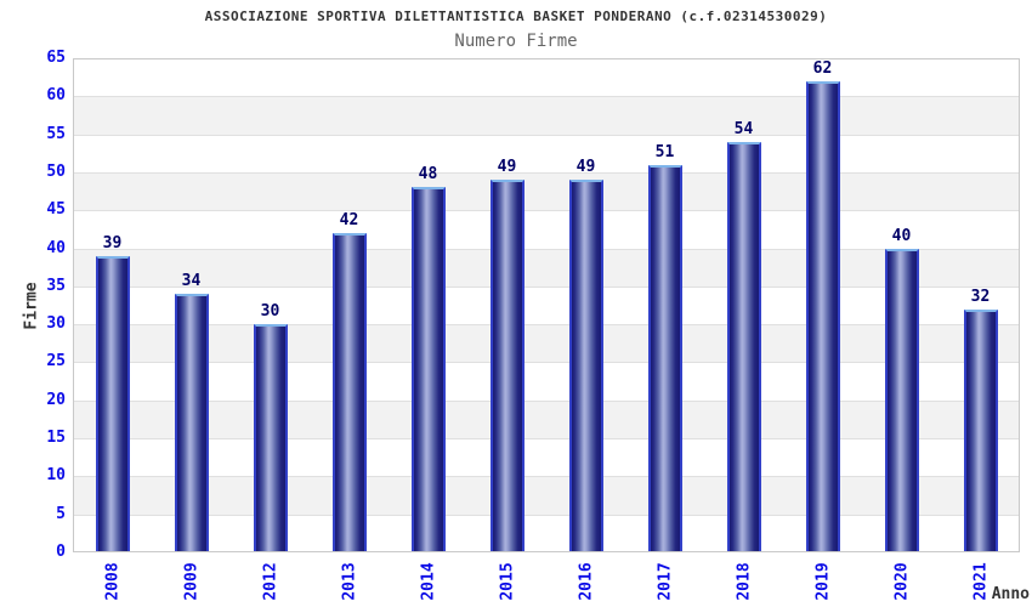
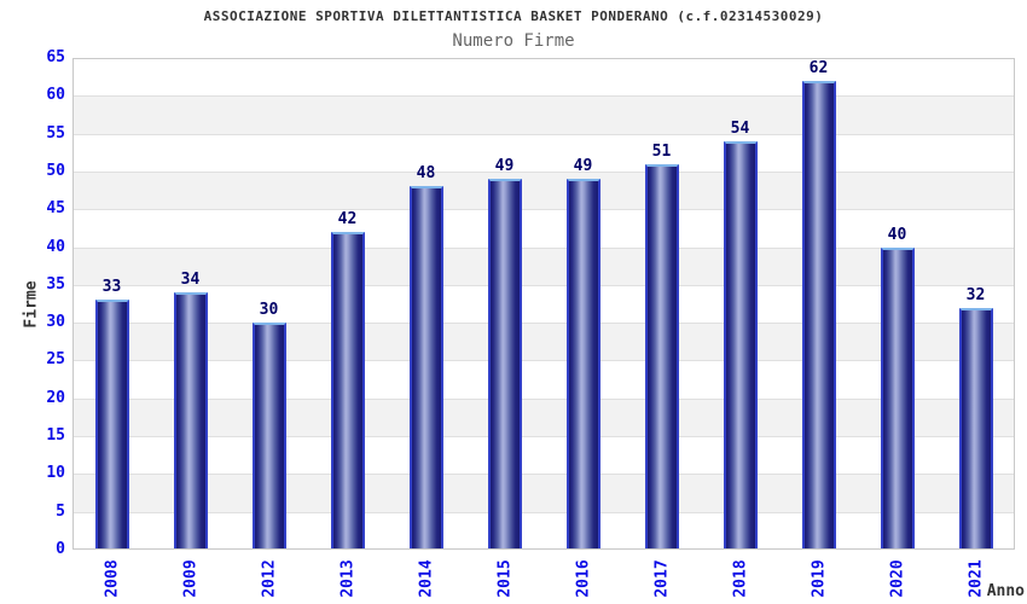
2008: 39 -> 33
